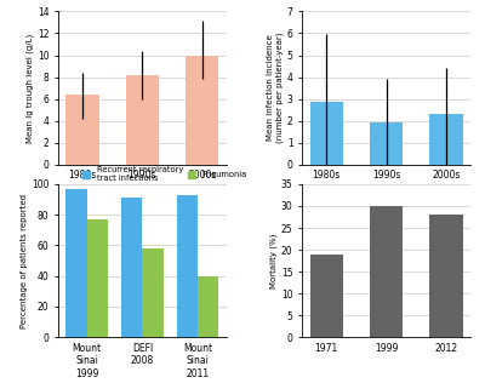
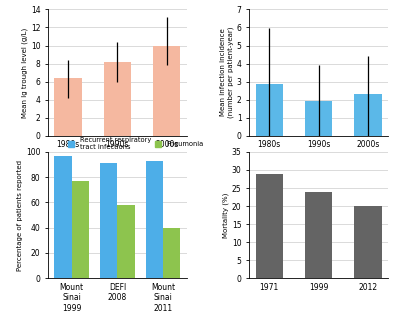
1971: 19 -> 29
1999: 30 -> 24
2012: 28 -> 20
